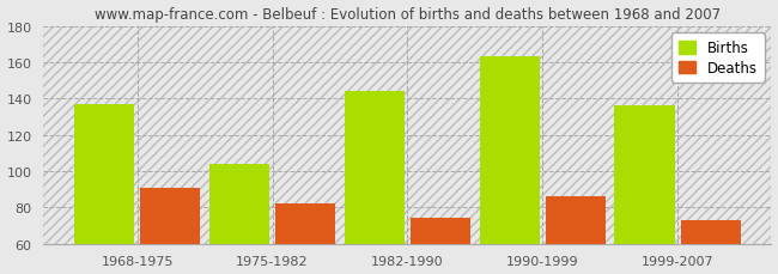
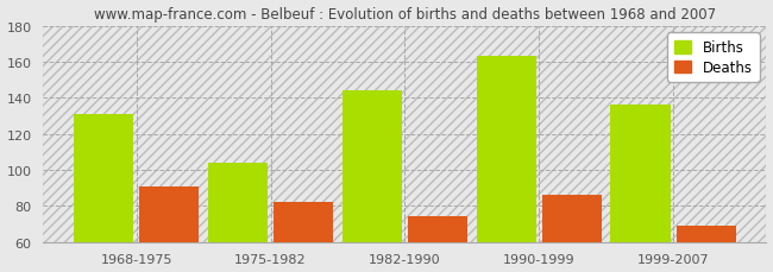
Births/1968-1975: 137 -> 131
Deaths/1999-2007: 73 -> 69
